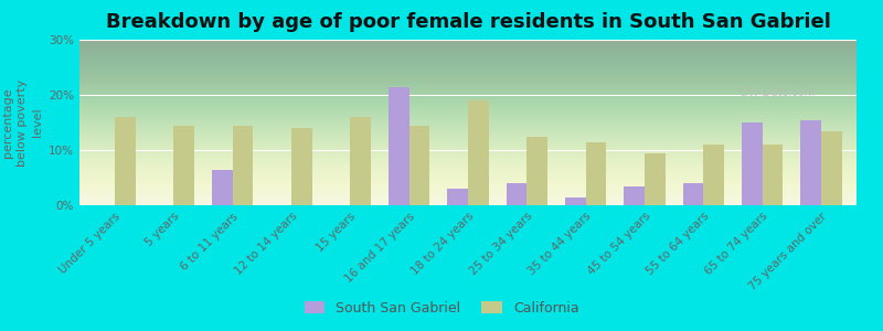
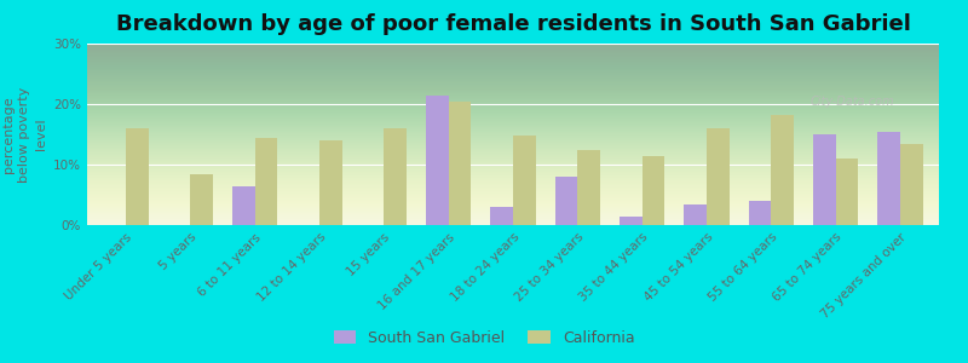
California/5 years: 14.5% -> 8.4%
California/16 and 17 years: 14.5% -> 20.4%
California/18 to 24 years: 19.0% -> 14.8%
South San Gabriel/25 to 34 years: 4.0% -> 8.0%
California/45 to 54 years: 9.5% -> 16.0%
California/55 to 64 years: 11.0% -> 18.2%
